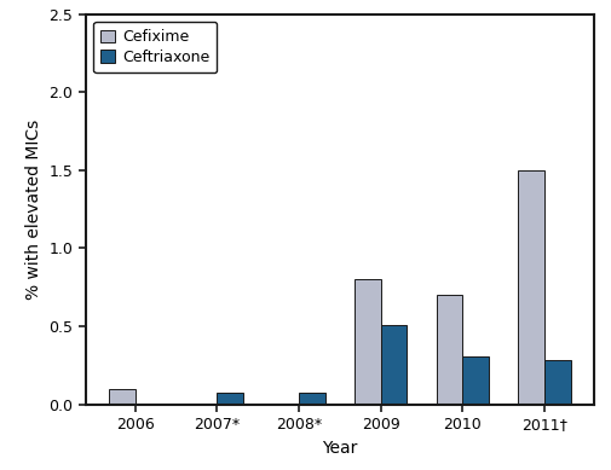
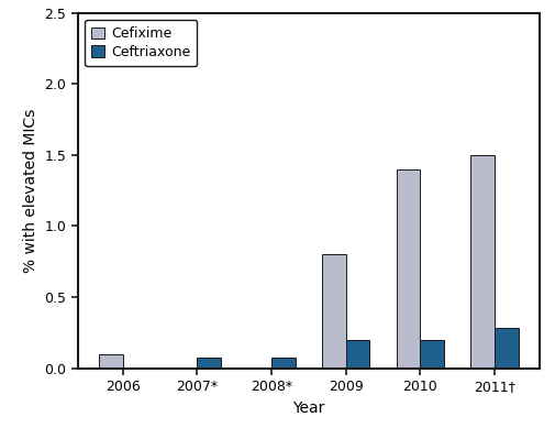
Ceftriaxone/2009: 0.51 -> 0.20
Cefixime/2010: 0.7 -> 1.4
Ceftriaxone/2010: 0.31 -> 0.20
